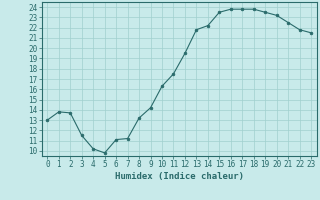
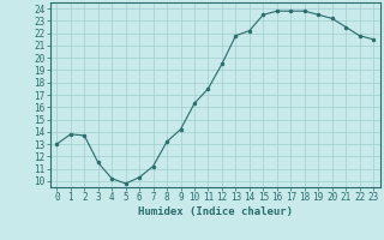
6: 11.1 -> 10.3
